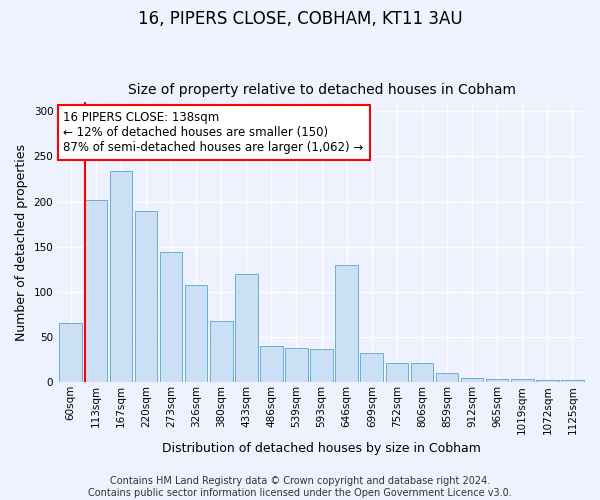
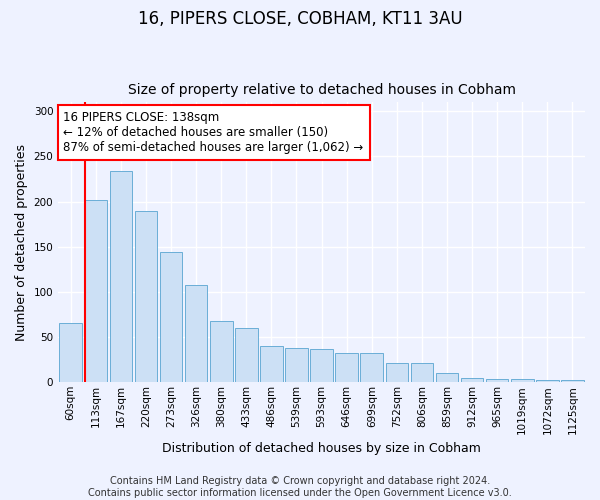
433sqm: 120 -> 60
646sqm: 130 -> 32
